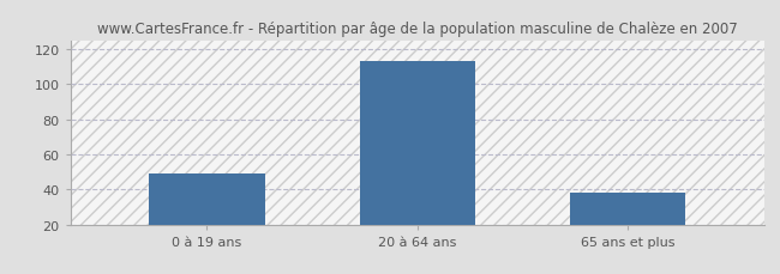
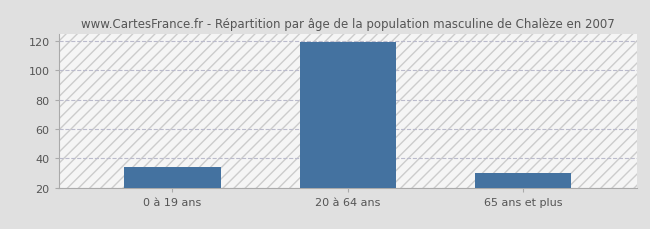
0 à 19 ans: 49 -> 34
20 à 64 ans: 113 -> 119
65 ans et plus: 38 -> 30
